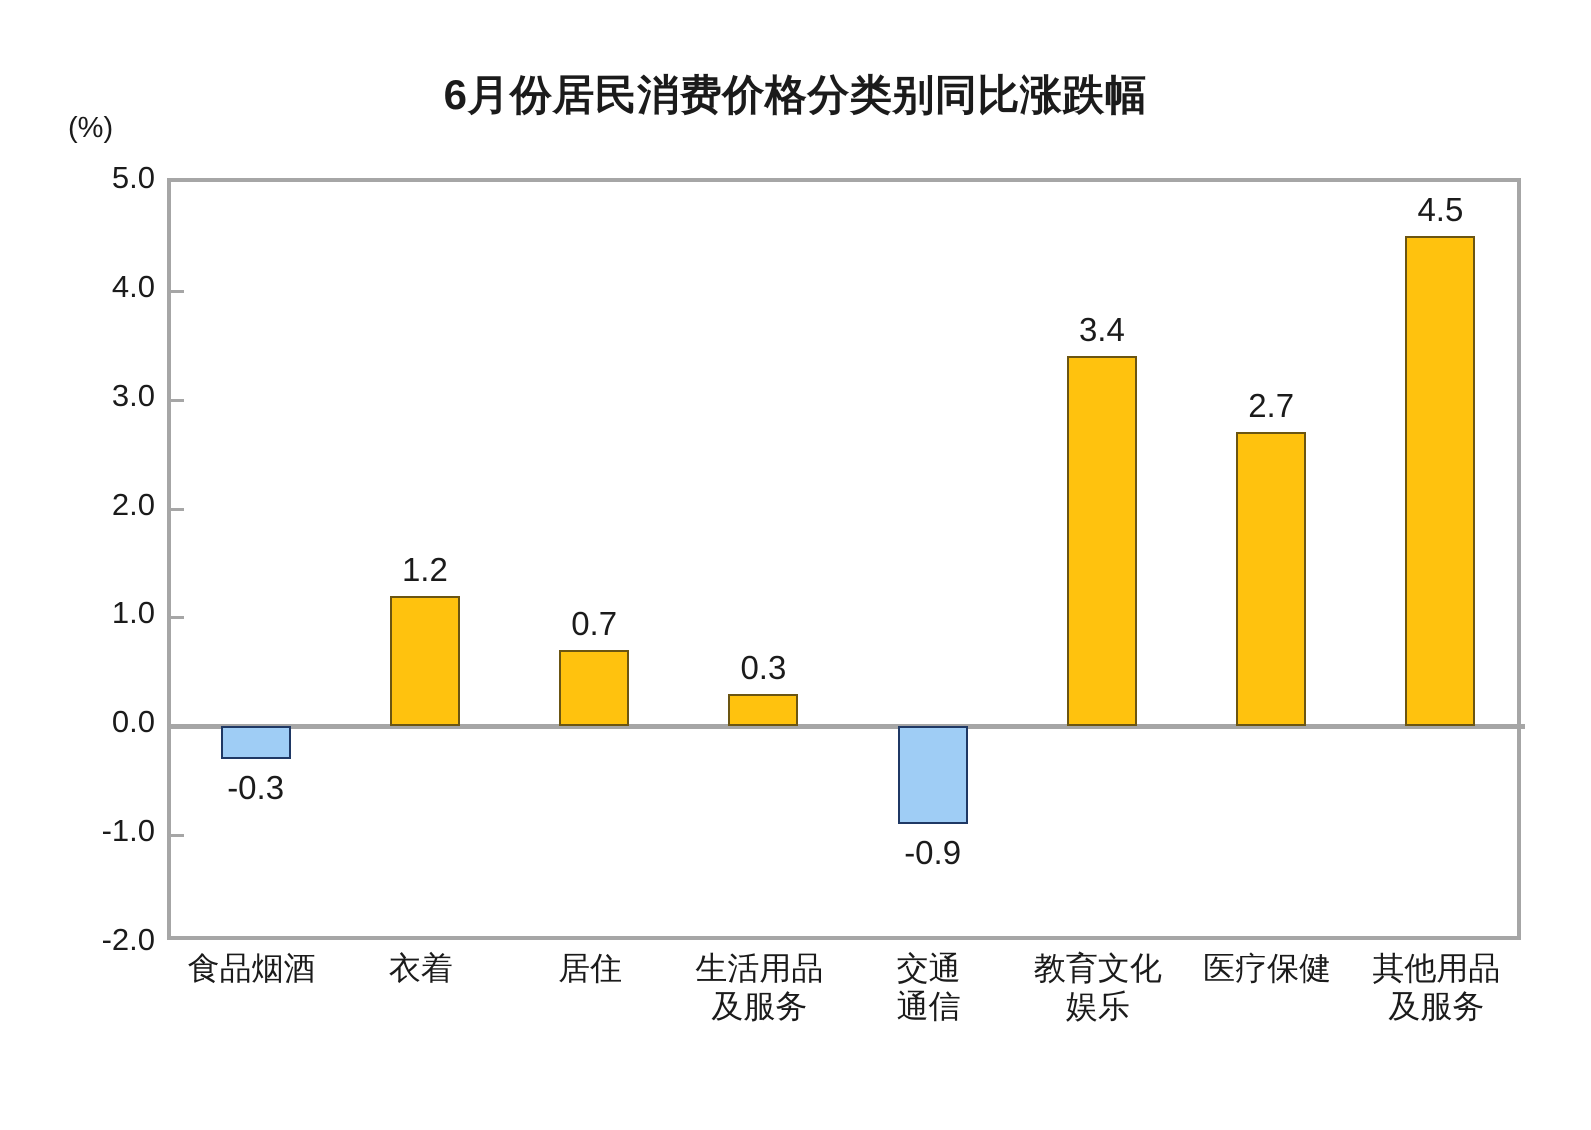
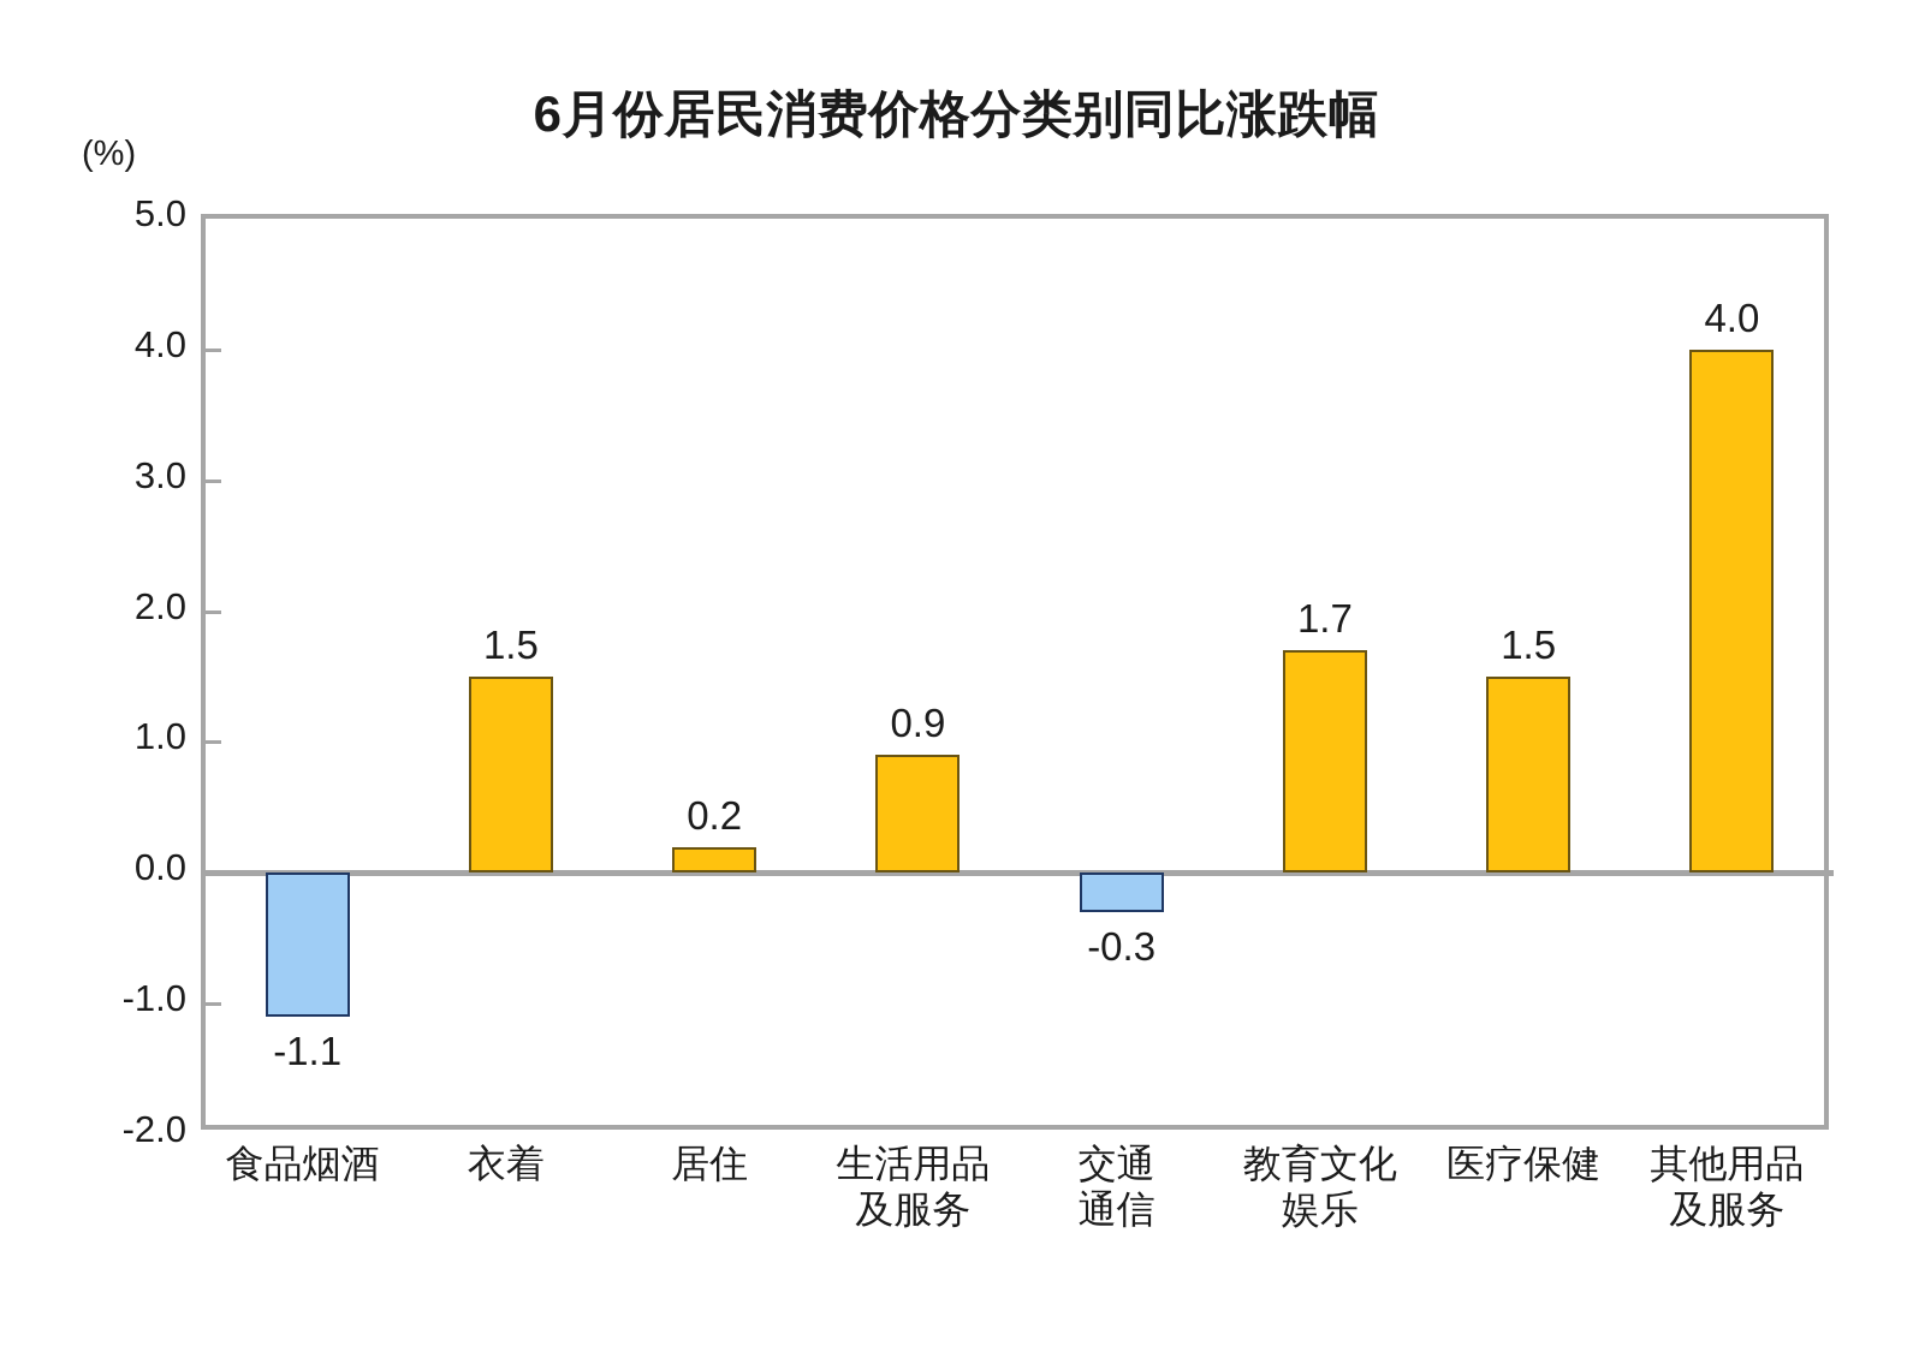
食品烟酒: -0.3 -> -1.1
衣着: 1.2 -> 1.5
居住: 0.7 -> 0.2
生活用品及服务: 0.3 -> 0.9
交通通信: -0.9 -> -0.3
教育文化娱乐: 3.4 -> 1.7
医疗保健: 2.7 -> 1.5
其他用品及服务: 4.5 -> 4.0
